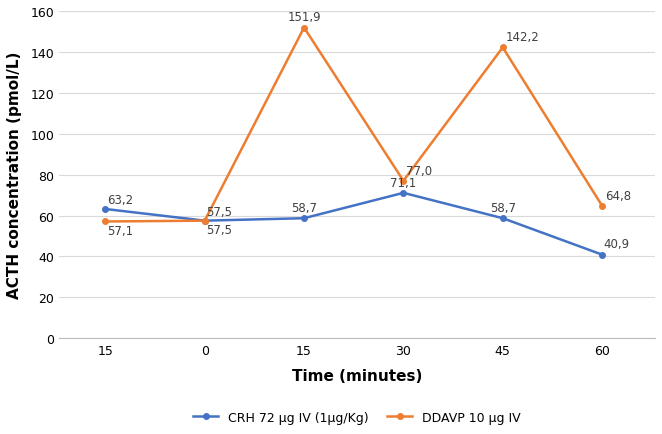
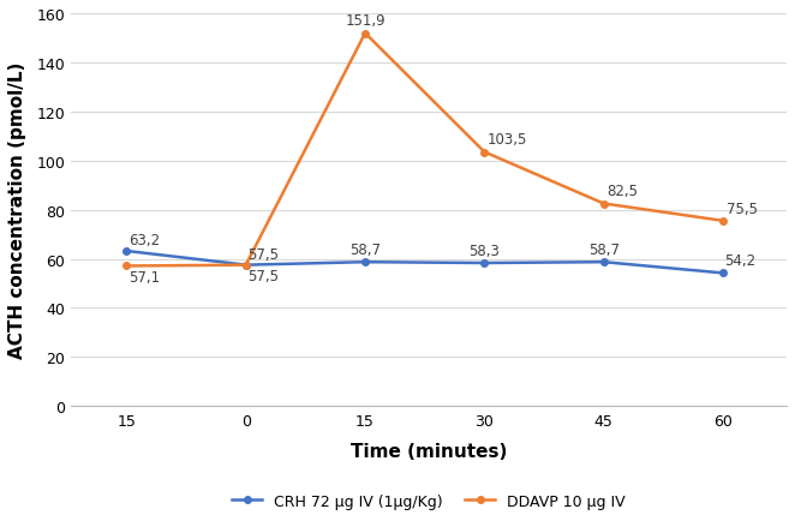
CRH 72 μg IV (1μg/Kg)/30: 71,1 -> 58,3
DDAVP 10 μg IV/30: 77,0 -> 103,5
DDAVP 10 μg IV/45: 142,2 -> 82,5
CRH 72 μg IV (1μg/Kg)/60: 40,9 -> 54,2
DDAVP 10 μg IV/60: 64,8 -> 75,5
